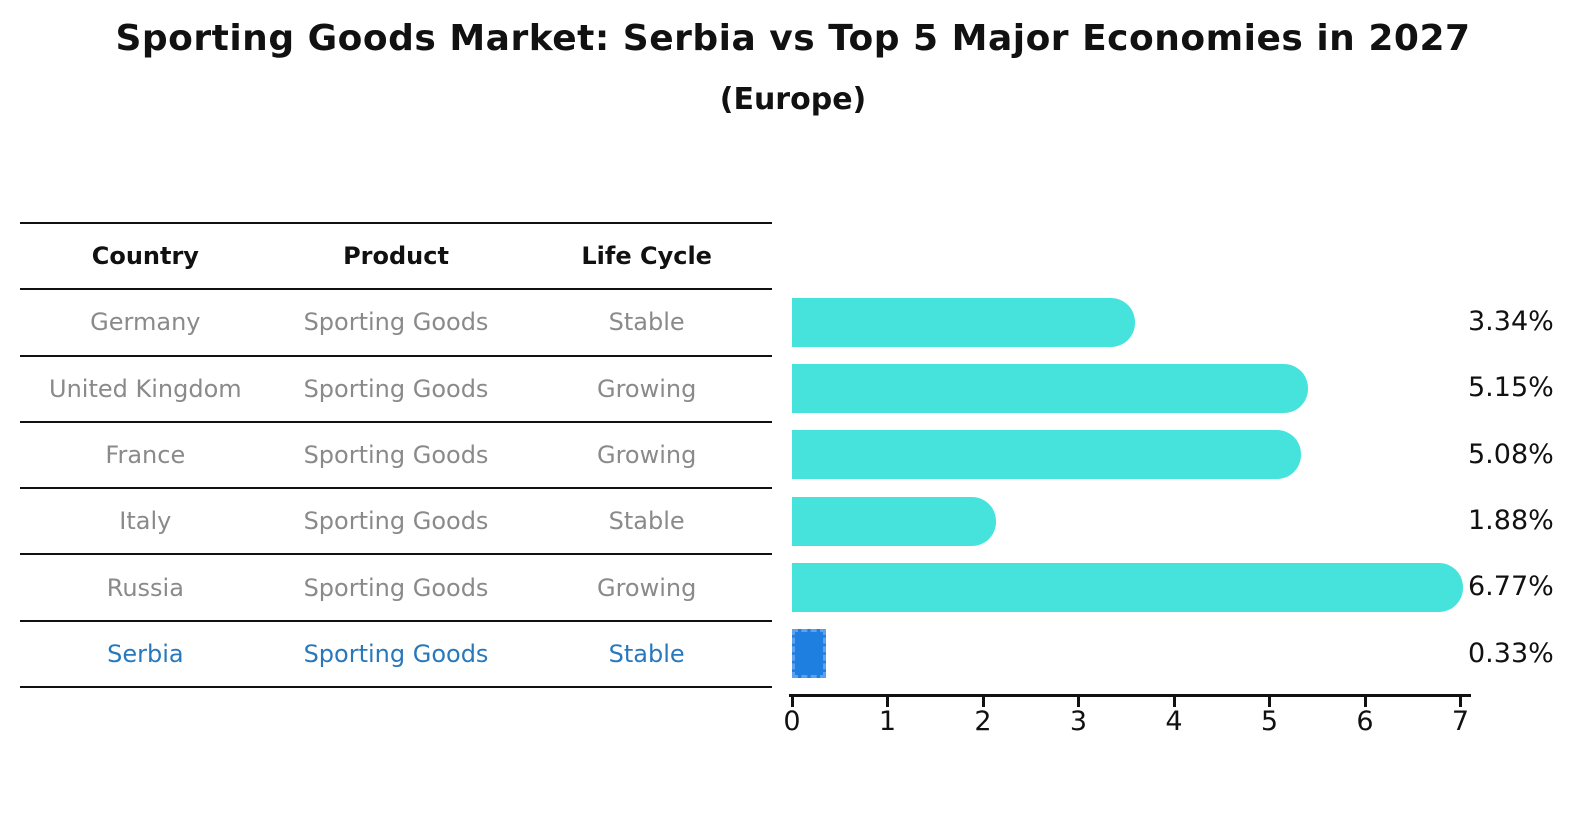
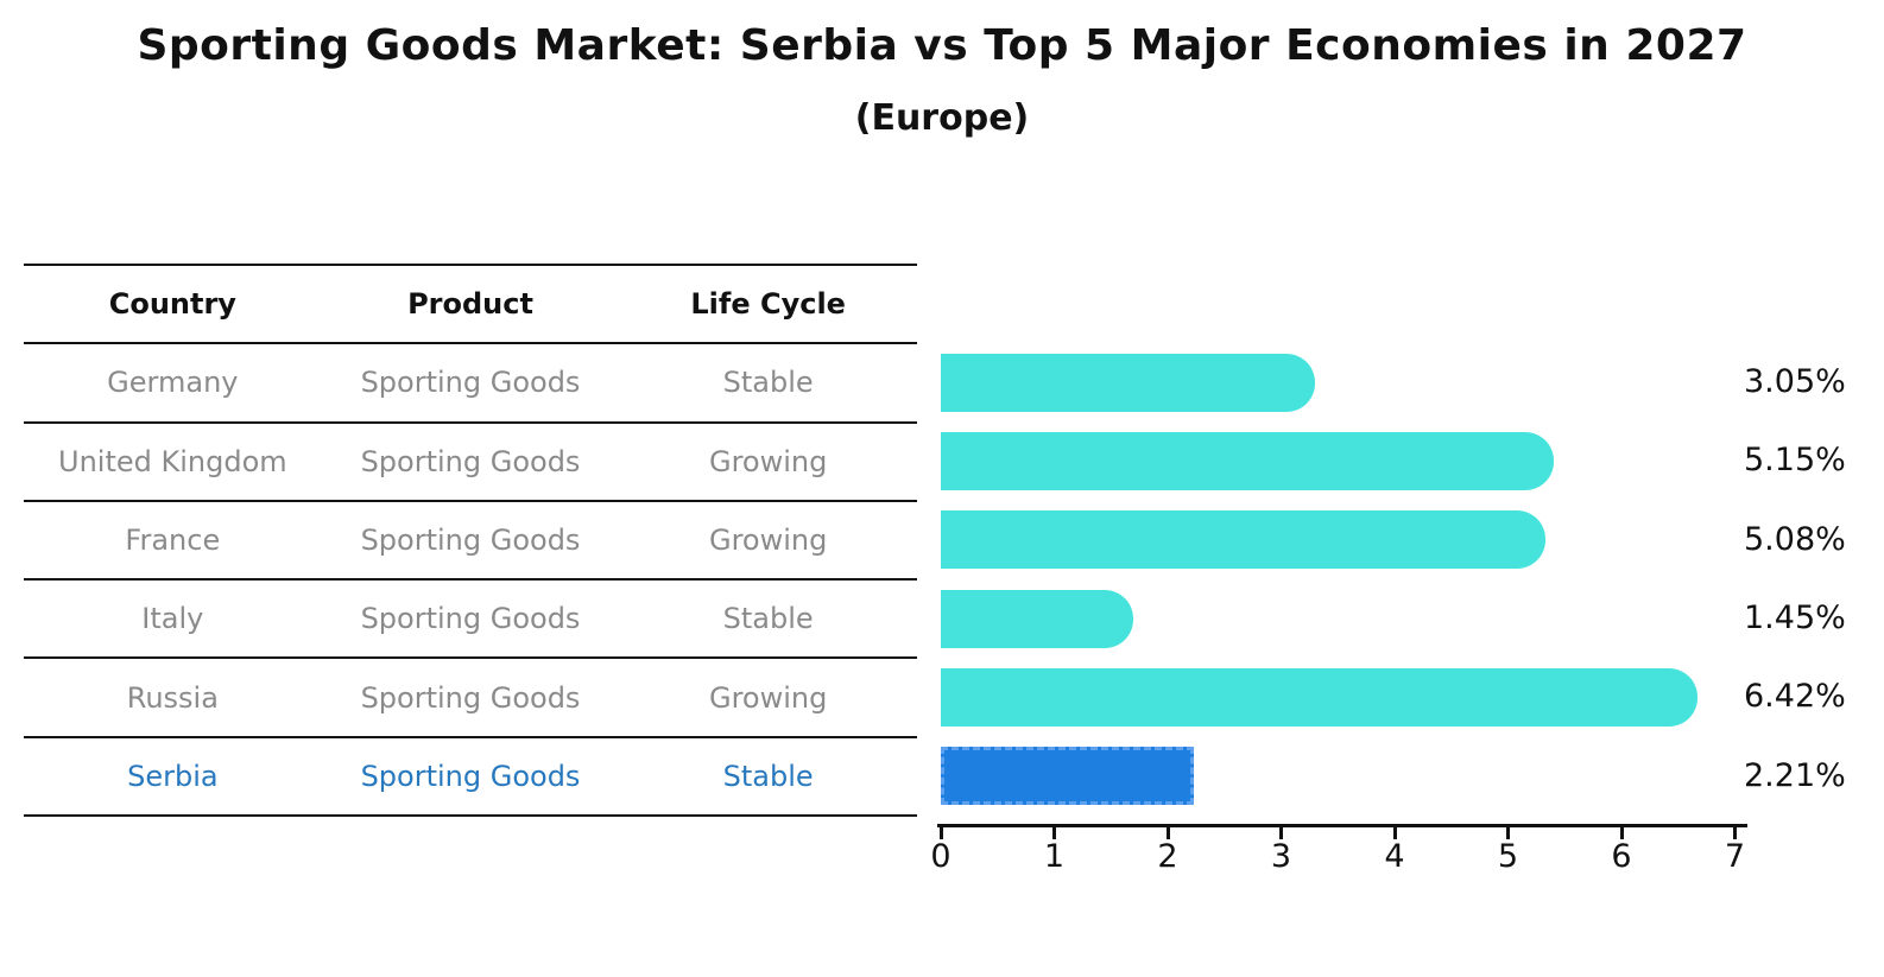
Germany: 3.34% -> 3.05%
Italy: 1.88% -> 1.45%
Russia: 6.77% -> 6.42%
Serbia: 0.33% -> 2.21%
